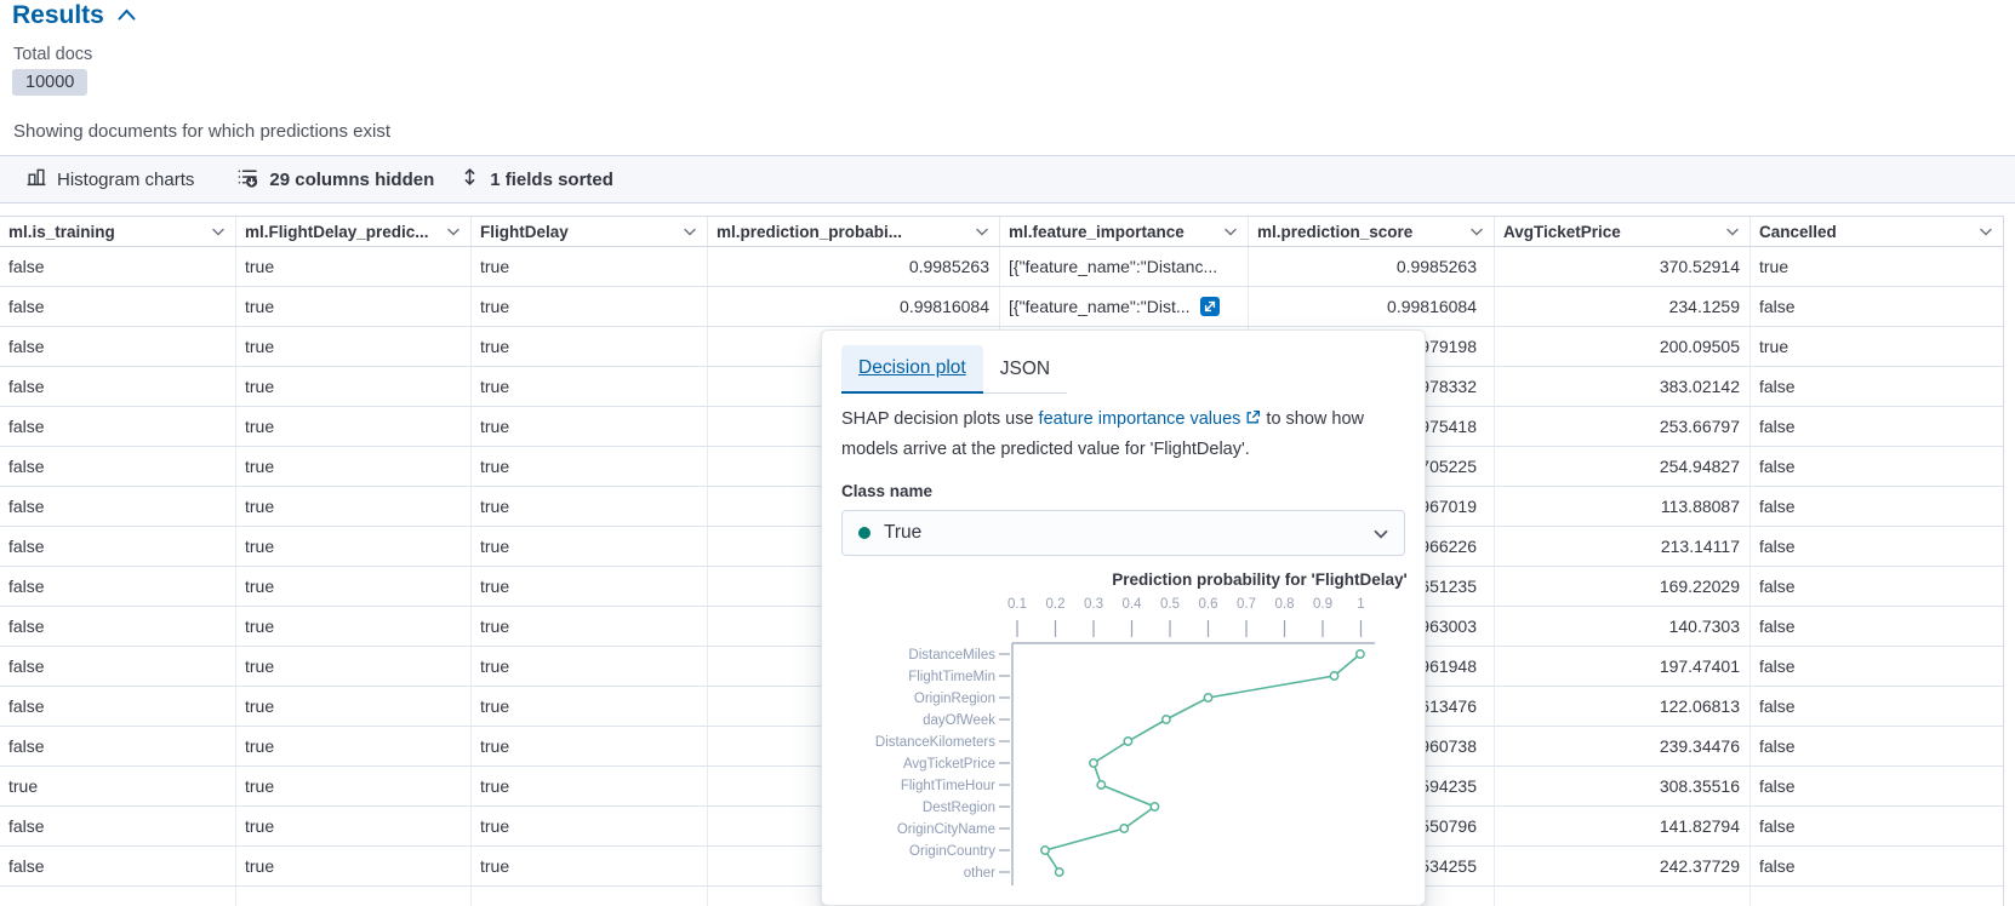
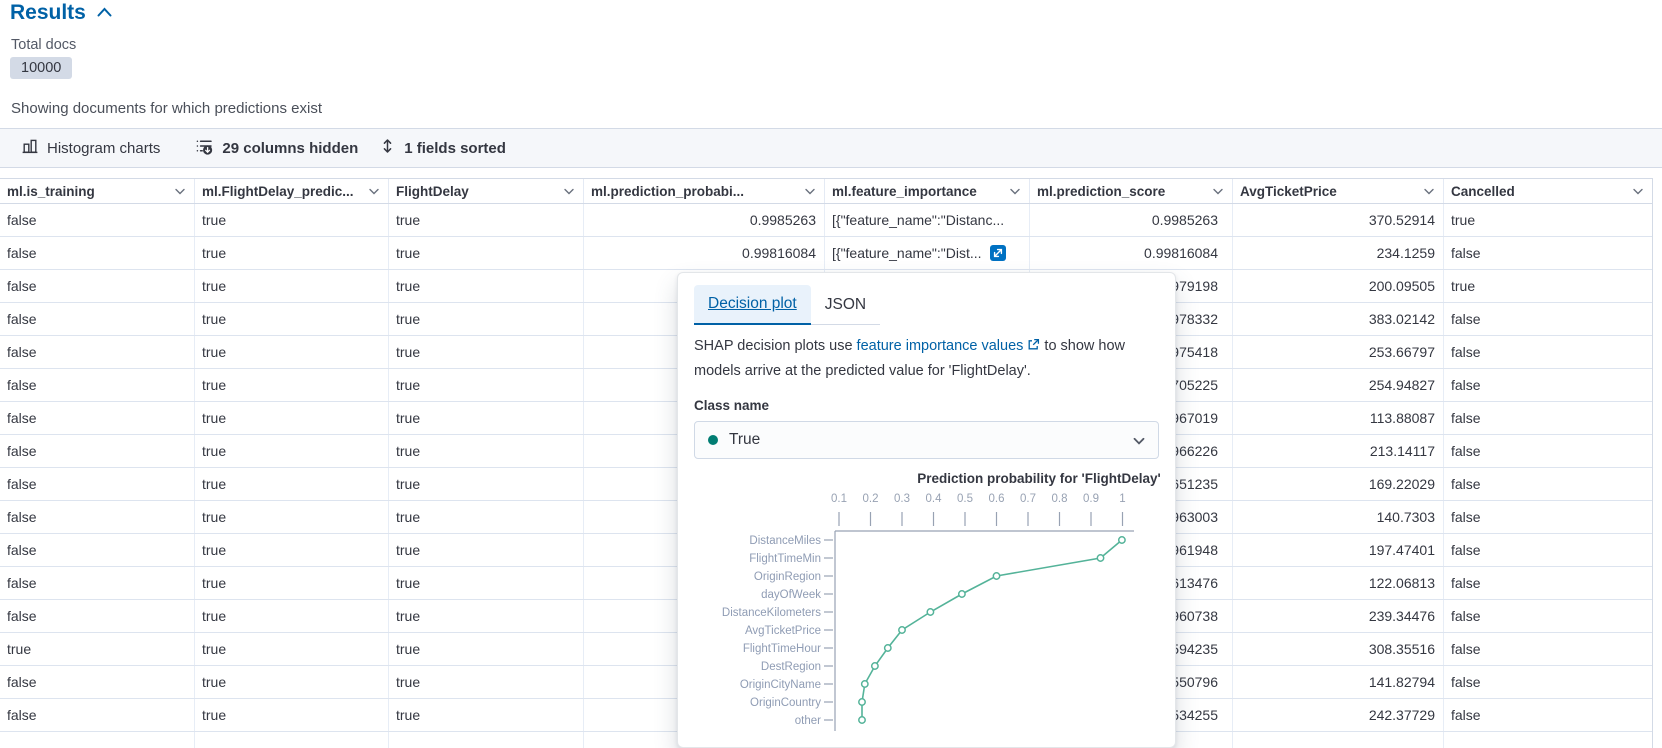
FlightTimeHour: 0.32 -> 0.26
DestRegion: 0.46 -> 0.21
OriginCityName: 0.38 -> 0.18
other: 0.21 -> 0.17
